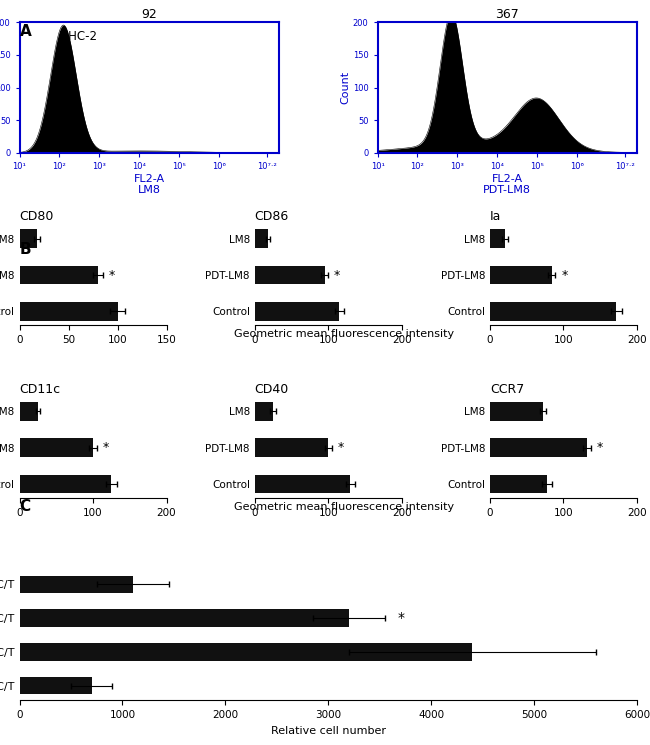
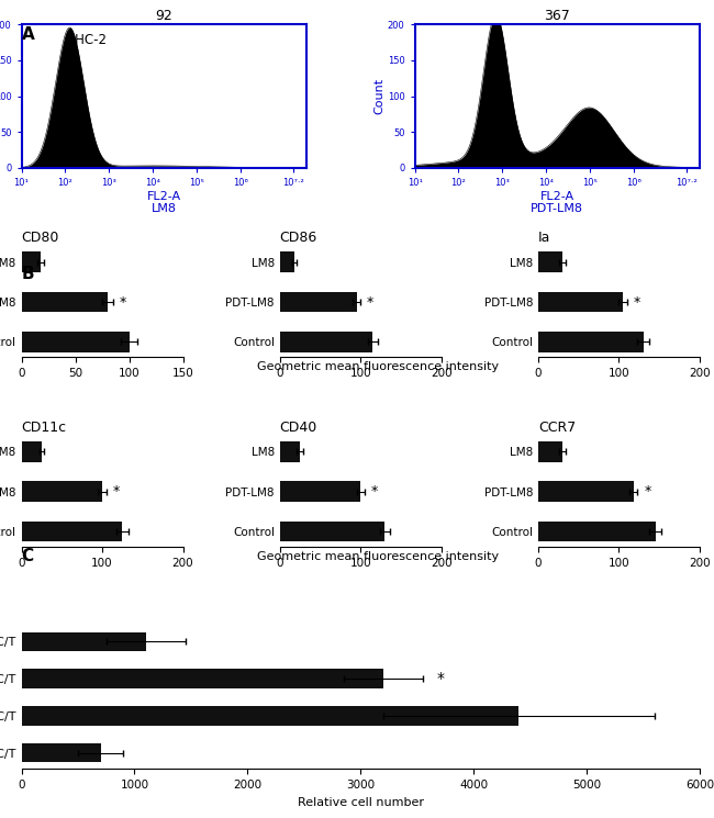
Ia/LM8: 20 -> 30
Ia/PDT-LM8: 84 -> 105
Ia/Control: 172 -> 130
CCR7/LM8: 72 -> 30
CCR7/PDT-LM8: 132 -> 118
CCR7/Control: 78 -> 145
